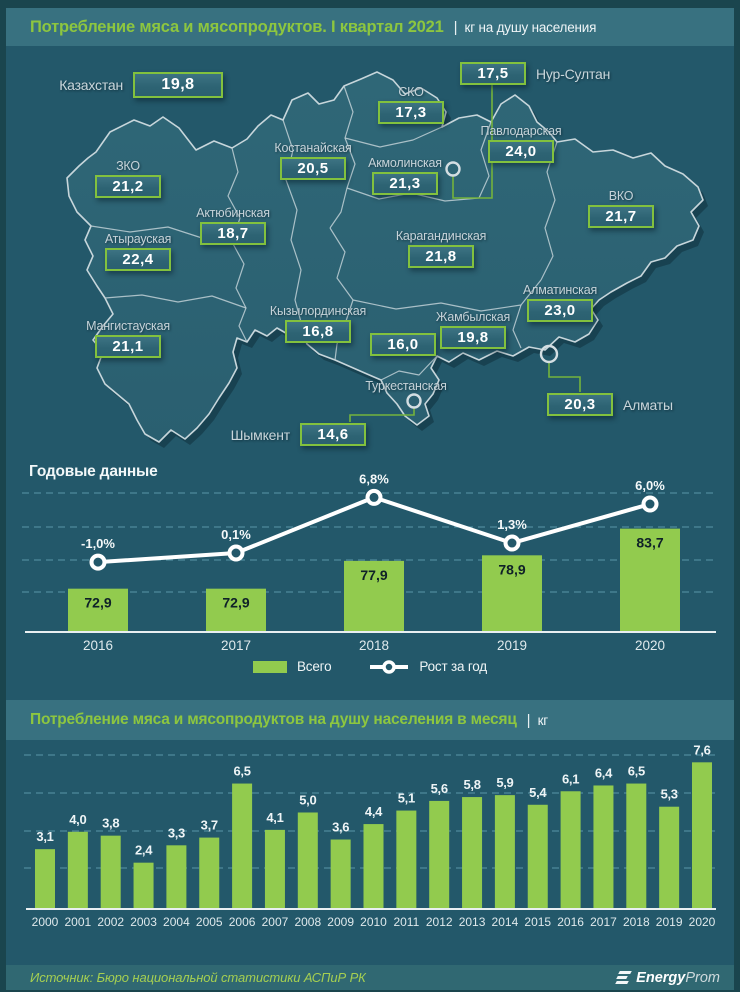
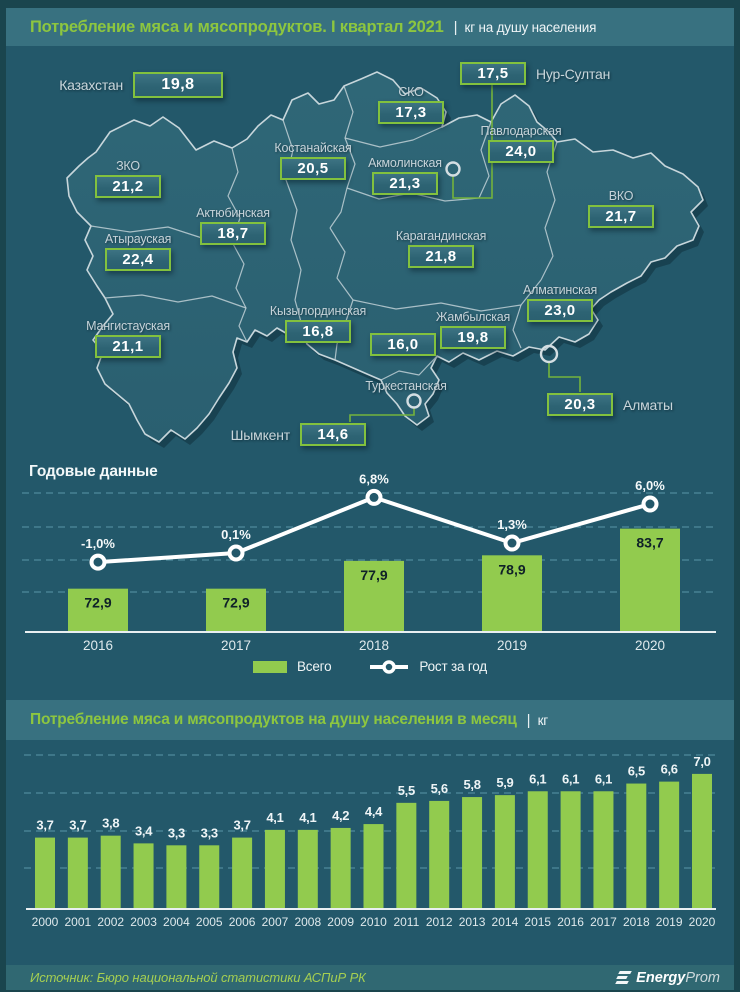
Потребление мяса и мясопродуктов на душу населения в месяц/2000: 3,1 -> 3,7
Потребление мяса и мясопродуктов на душу населения в месяц/2001: 4,0 -> 3,7
Потребление мяса и мясопродуктов на душу населения в месяц/2003: 2,4 -> 3,4
Потребление мяса и мясопродуктов на душу населения в месяц/2005: 3,7 -> 3,3
Потребление мяса и мясопродуктов на душу населения в месяц/2006: 6,5 -> 3,7
Потребление мяса и мясопродуктов на душу населения в месяц/2008: 5,0 -> 4,1
Потребление мяса и мясопродуктов на душу населения в месяц/2009: 3,6 -> 4,2
Потребление мяса и мясопродуктов на душу населения в месяц/2011: 5,1 -> 5,5
Потребление мяса и мясопродуктов на душу населения в месяц/2015: 5,4 -> 6,1
Потребление мяса и мясопродуктов на душу населения в месяц/2017: 6,4 -> 6,1
Потребление мяса и мясопродуктов на душу населения в месяц/2019: 5,3 -> 6,6
Потребление мяса и мясопродуктов на душу населения в месяц/2020: 7,6 -> 7,0
